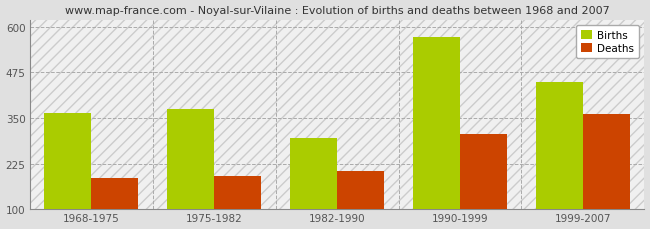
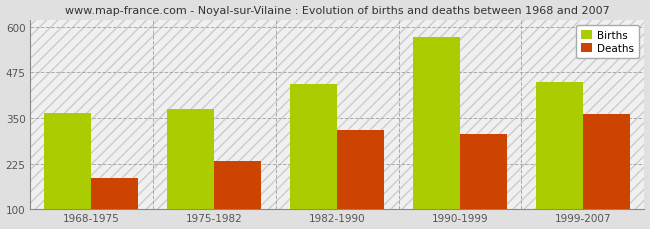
Deaths/1975-1982: 190 -> 233
Births/1982-1990: 295 -> 443
Deaths/1982-1990: 205 -> 318
